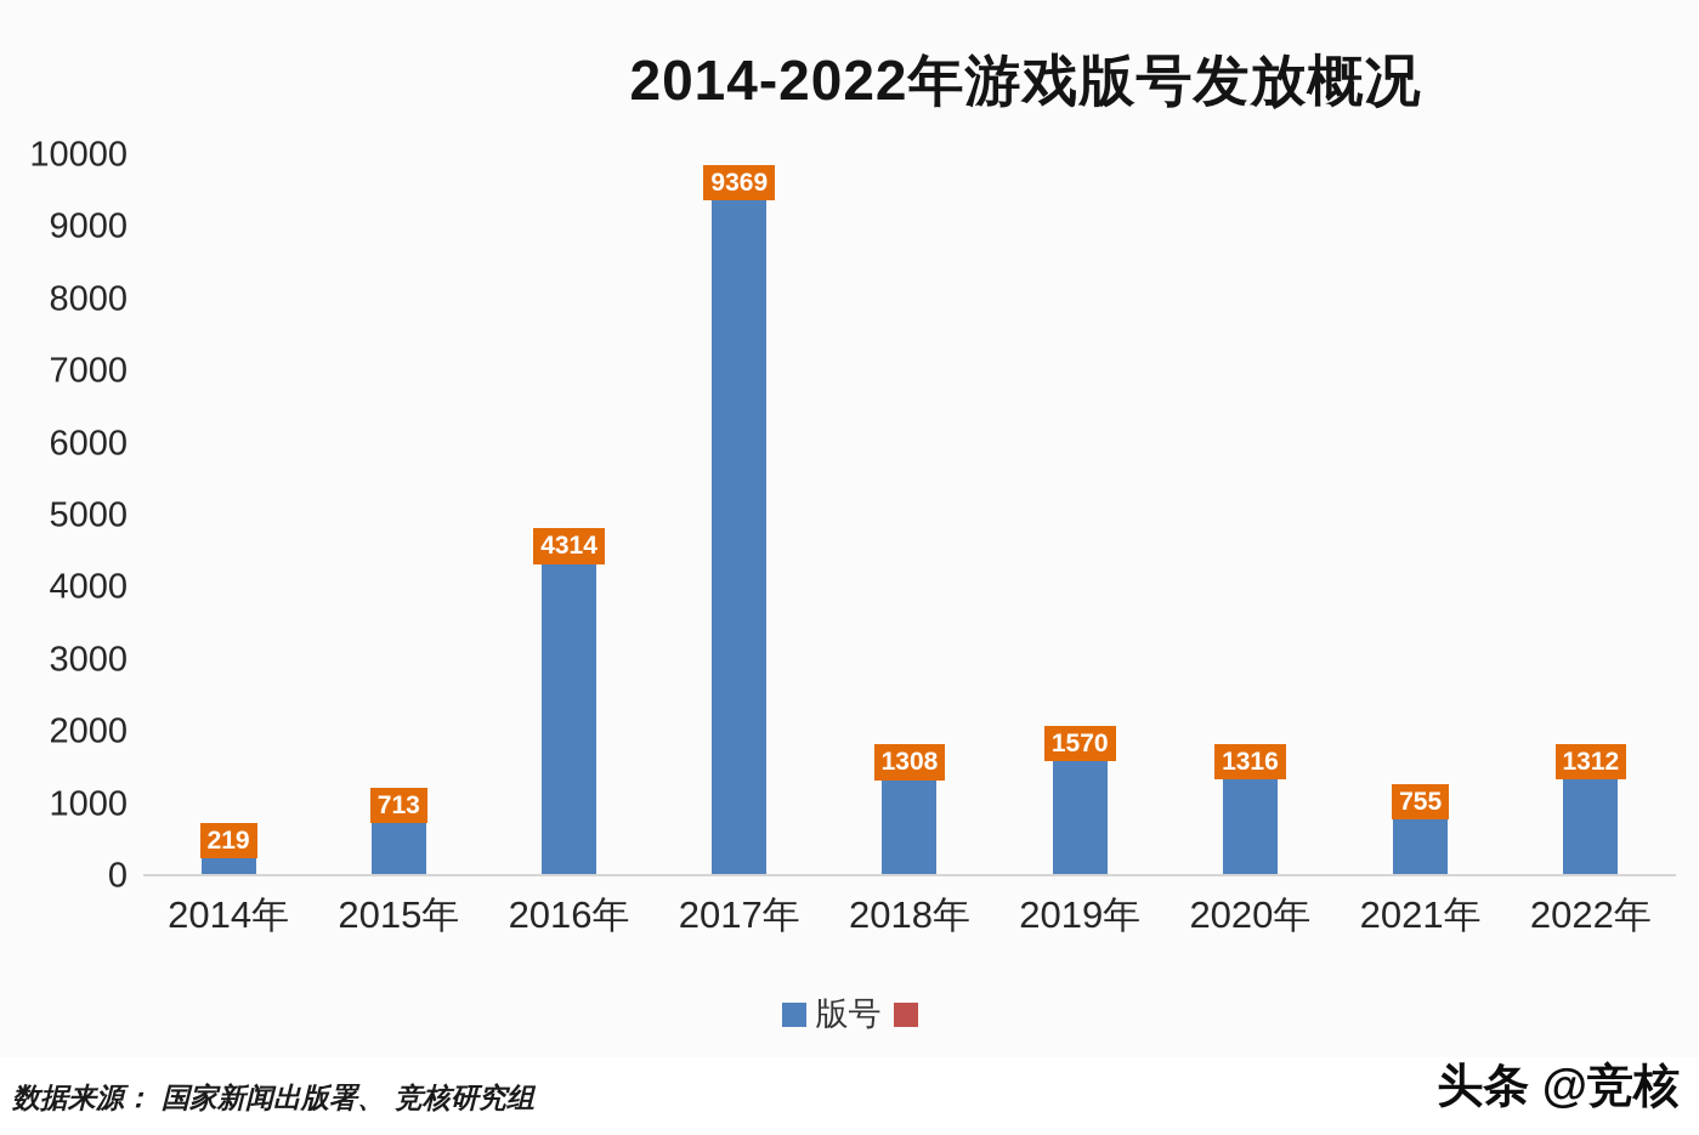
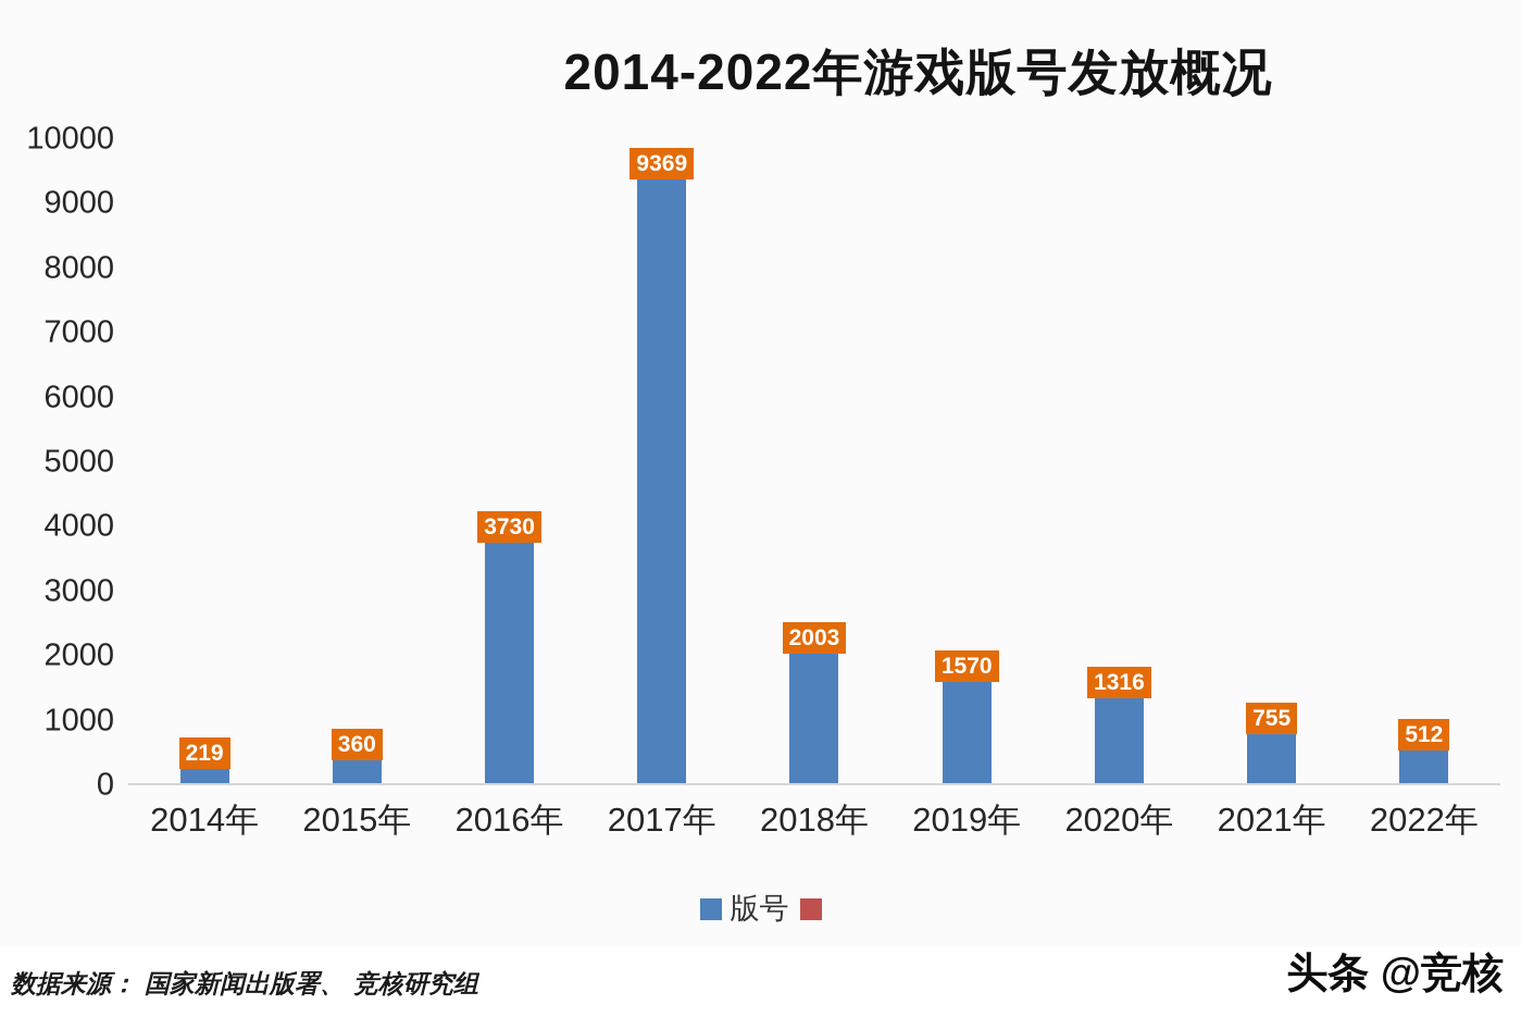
2015年: 713 -> 360
2016年: 4314 -> 3730
2018年: 1308 -> 2003
2022年: 1312 -> 512
